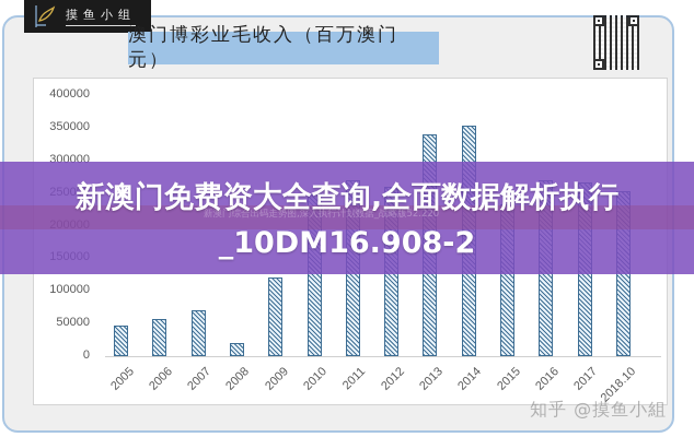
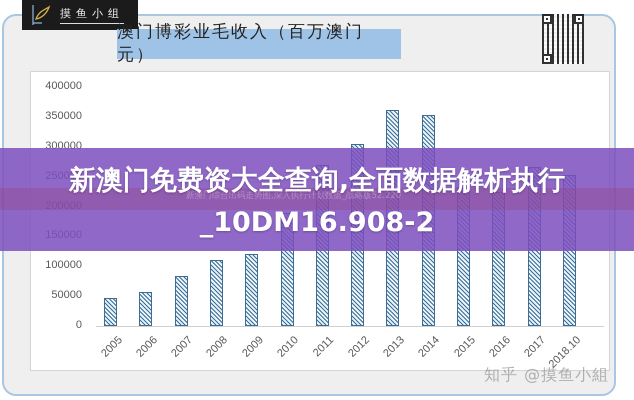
2007: 70000 -> 80000
2008: 20000 -> 110000
2010: 250000 -> 190000
2012: 260000 -> 310000
2013: 340000 -> 360000
2016: 270000 -> 220000
